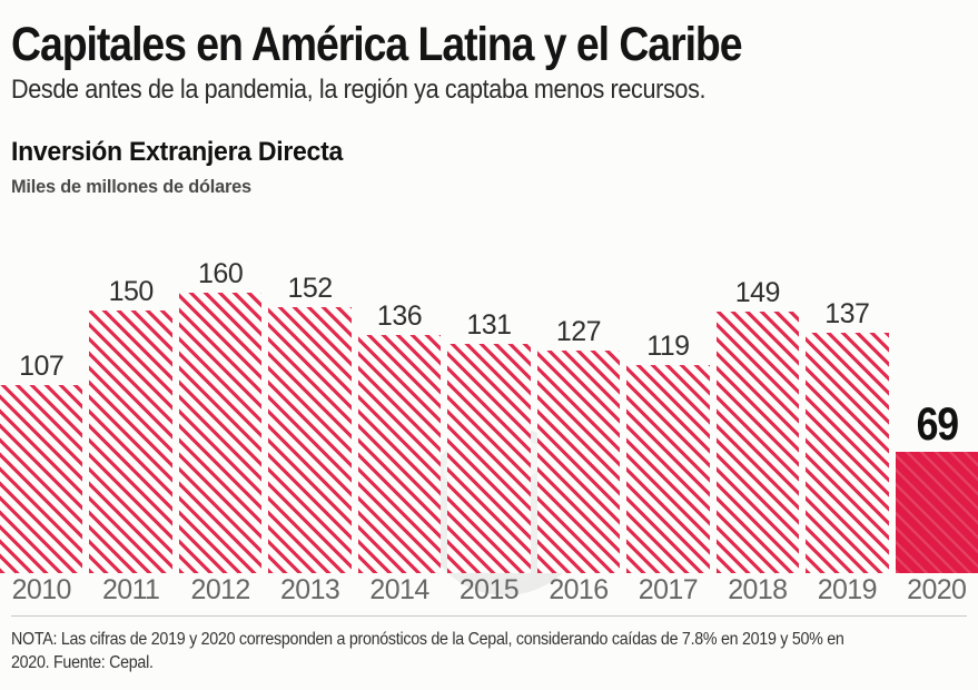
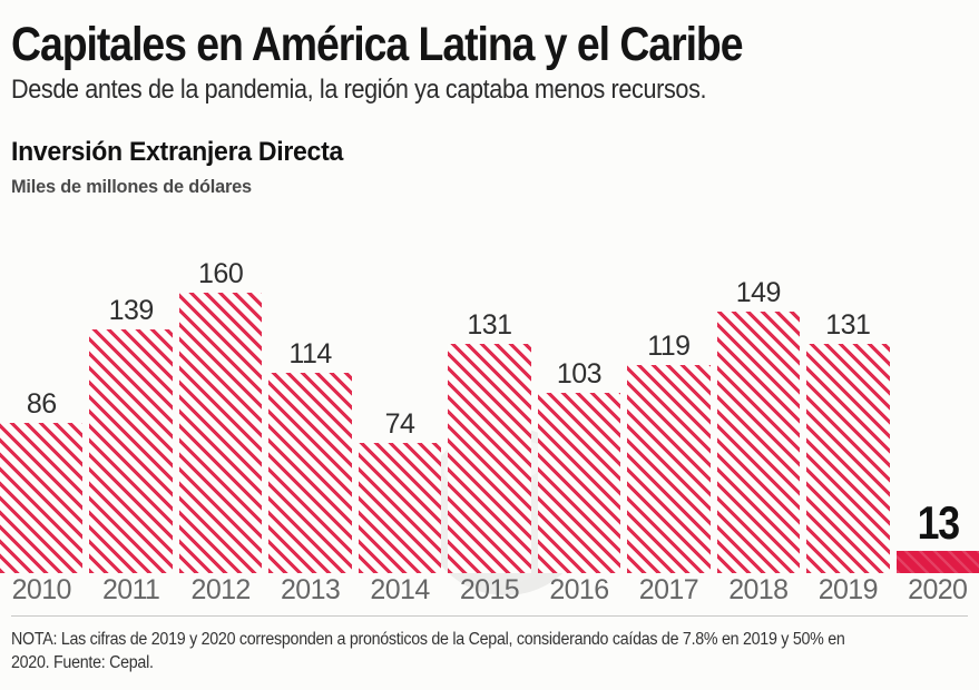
2010: 107 -> 86
2011: 150 -> 139
2013: 152 -> 114
2014: 136 -> 74
2016: 127 -> 103
2019: 137 -> 131
2020: 69 -> 13
